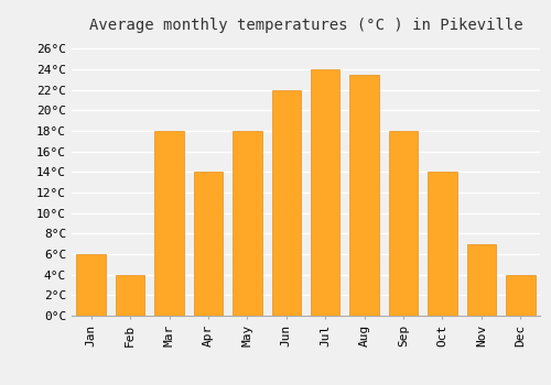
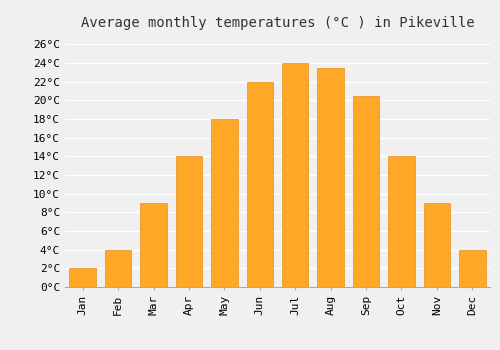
Jan: 6.0°C -> 2.0°C
Mar: 18.0°C -> 9.0°C
Sep: 18.0°C -> 20.5°C
Nov: 7.0°C -> 9.0°C
